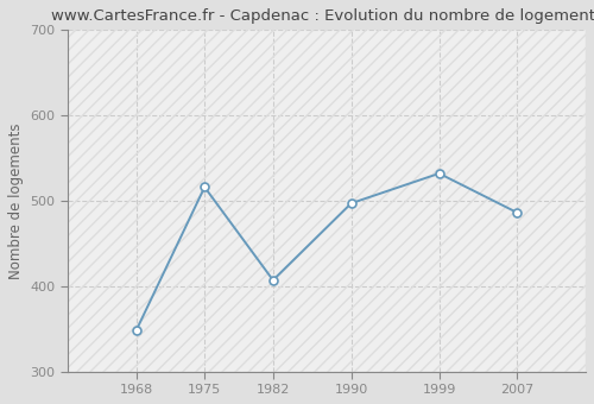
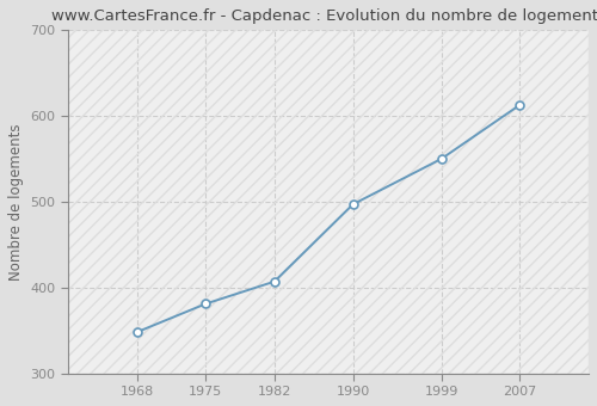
1975: 516 -> 381
1999: 532 -> 550
2007: 486 -> 613
